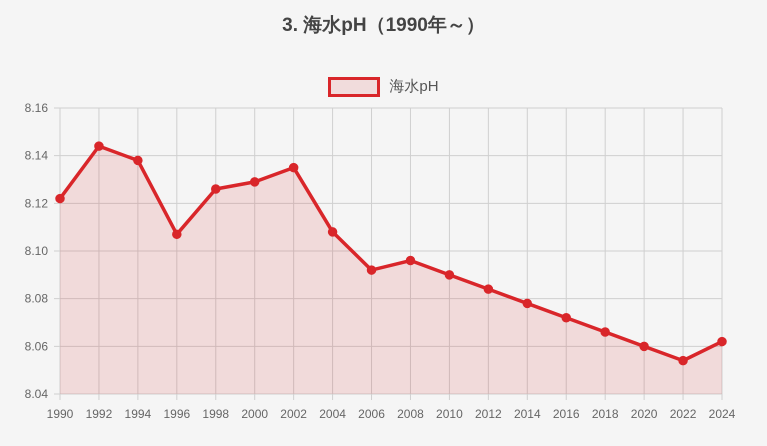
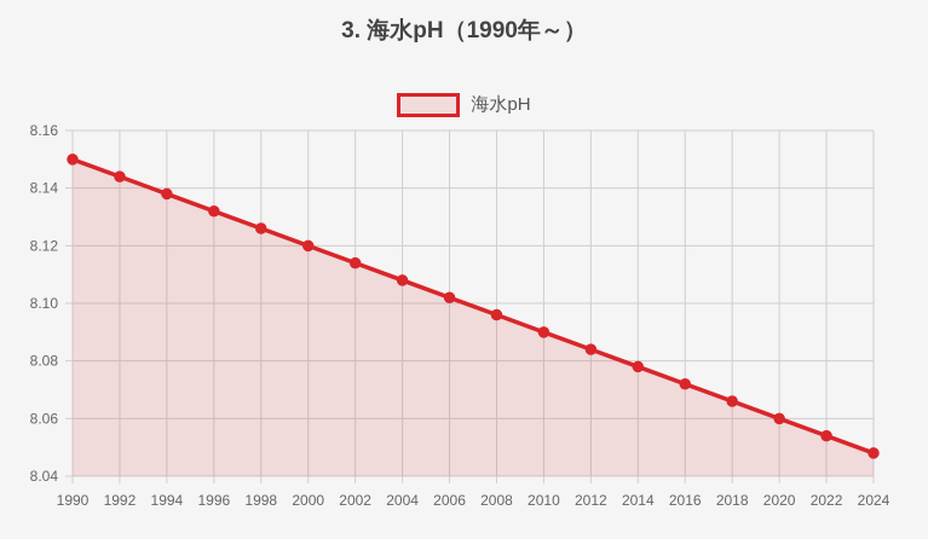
1990: 8.122 -> 8.150
1996: 8.107 -> 8.132
2000: 8.129 -> 8.120
2002: 8.135 -> 8.114
2006: 8.092 -> 8.102
2024: 8.062 -> 8.048
